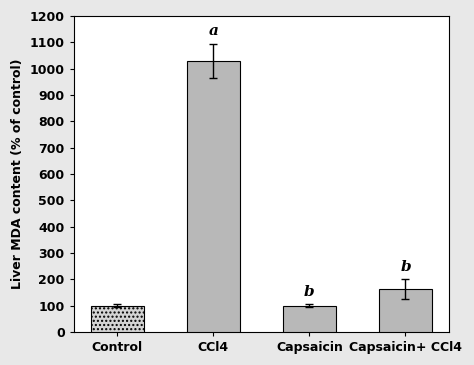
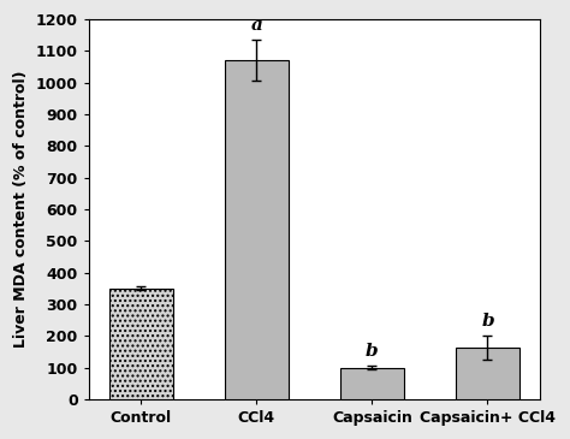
Control: 100 -> 350
CCl4: 1030 -> 1070
